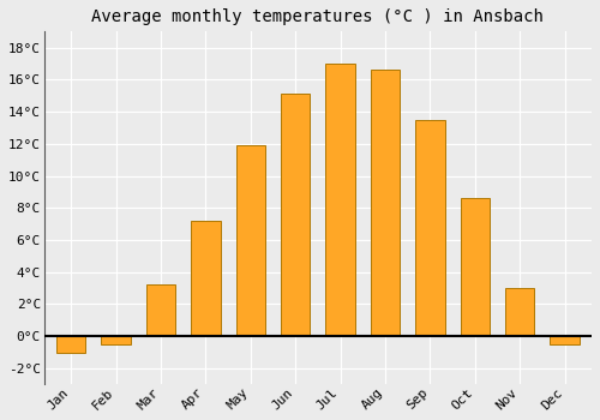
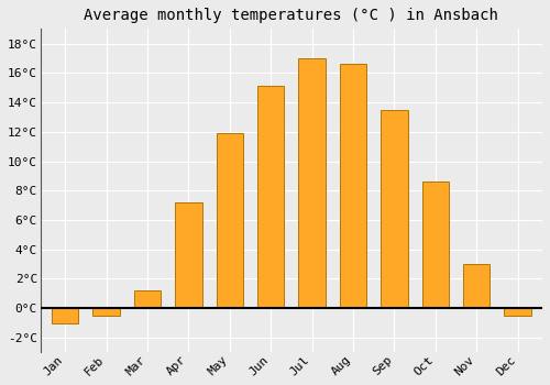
Mar: 3.2°C -> 1.2°C
